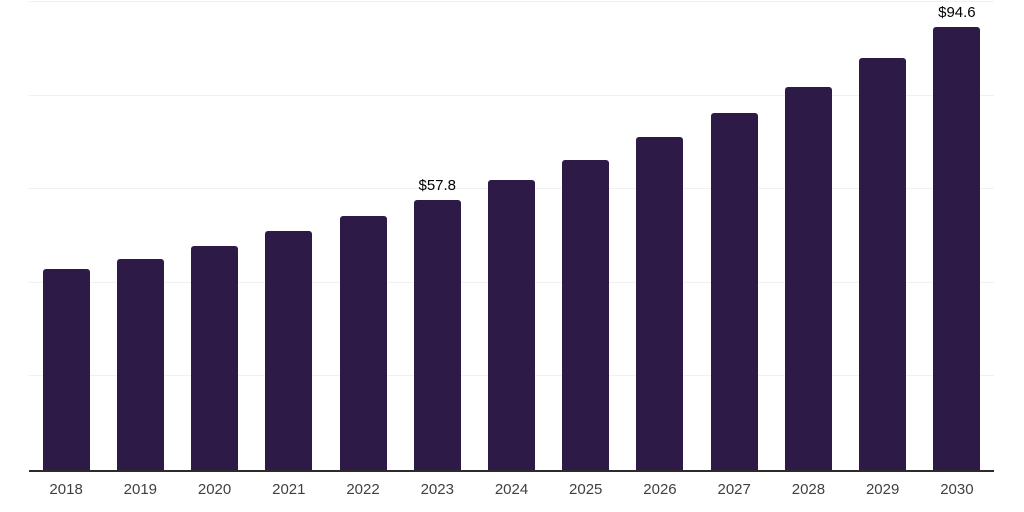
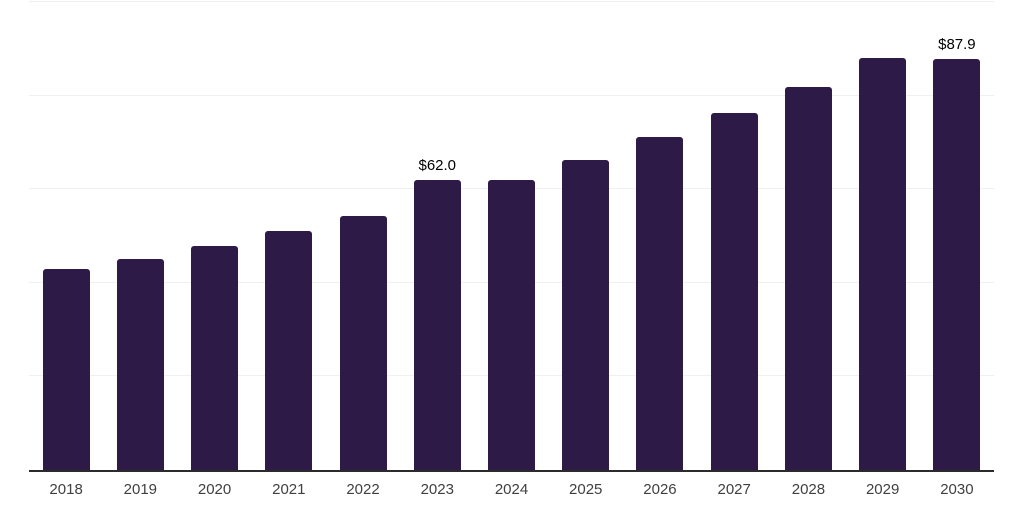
2023: $57.8 -> $62.0
2030: $94.6 -> $87.9
